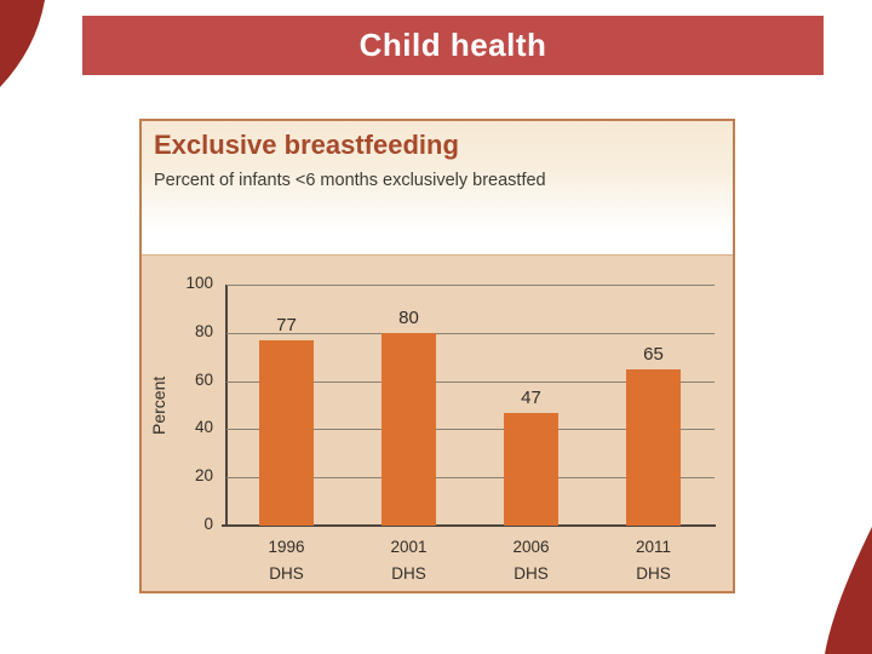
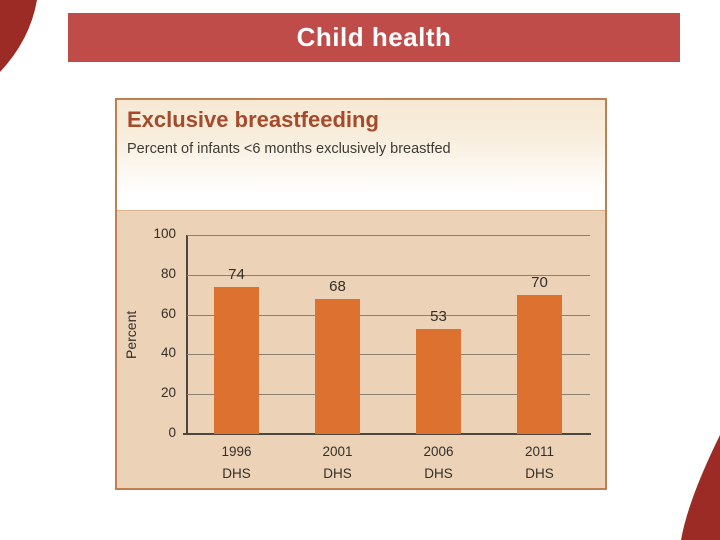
1996 DHS: 77 -> 74
2001 DHS: 80 -> 68
2006 DHS: 47 -> 53
2011 DHS: 65 -> 70
